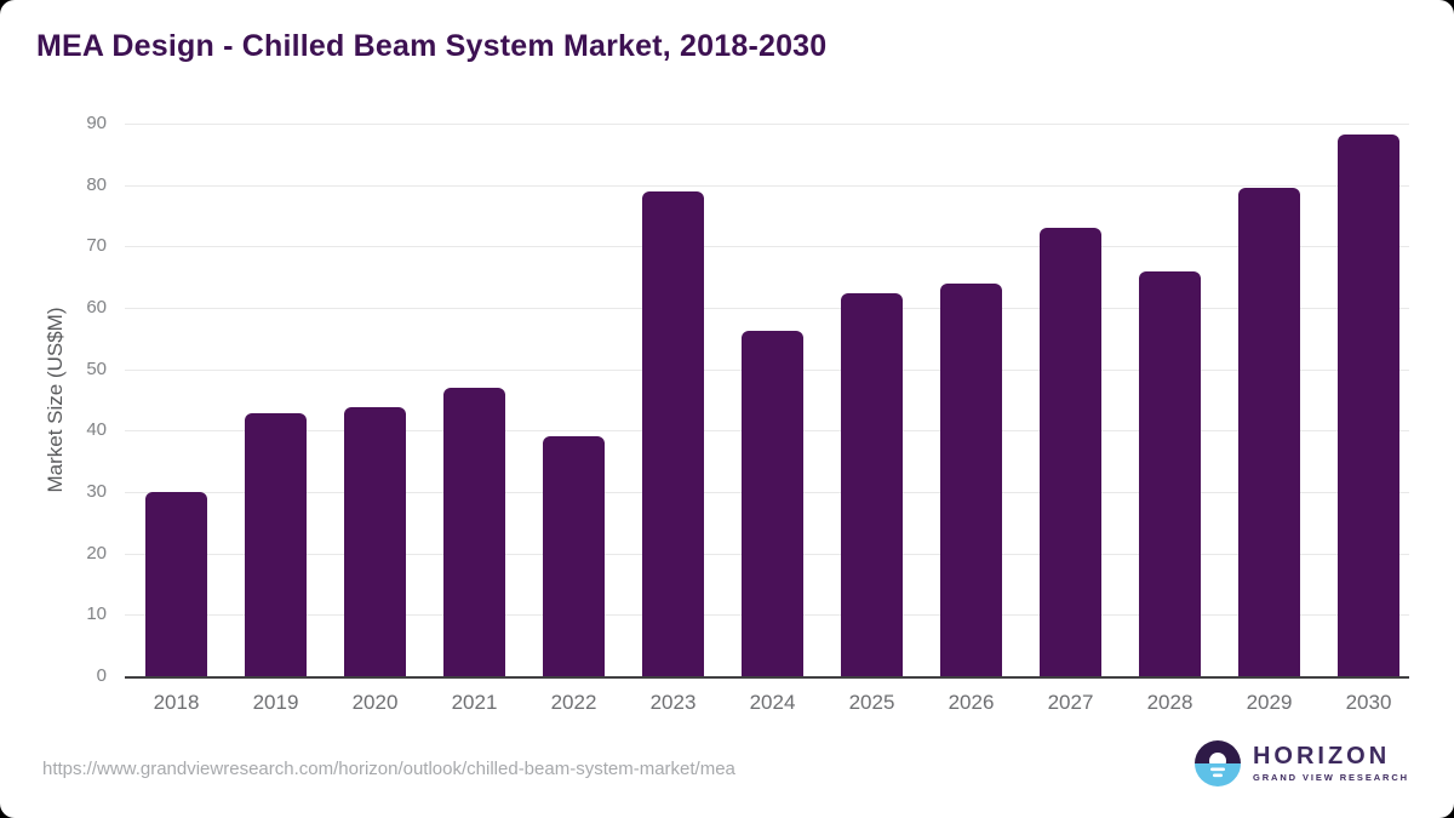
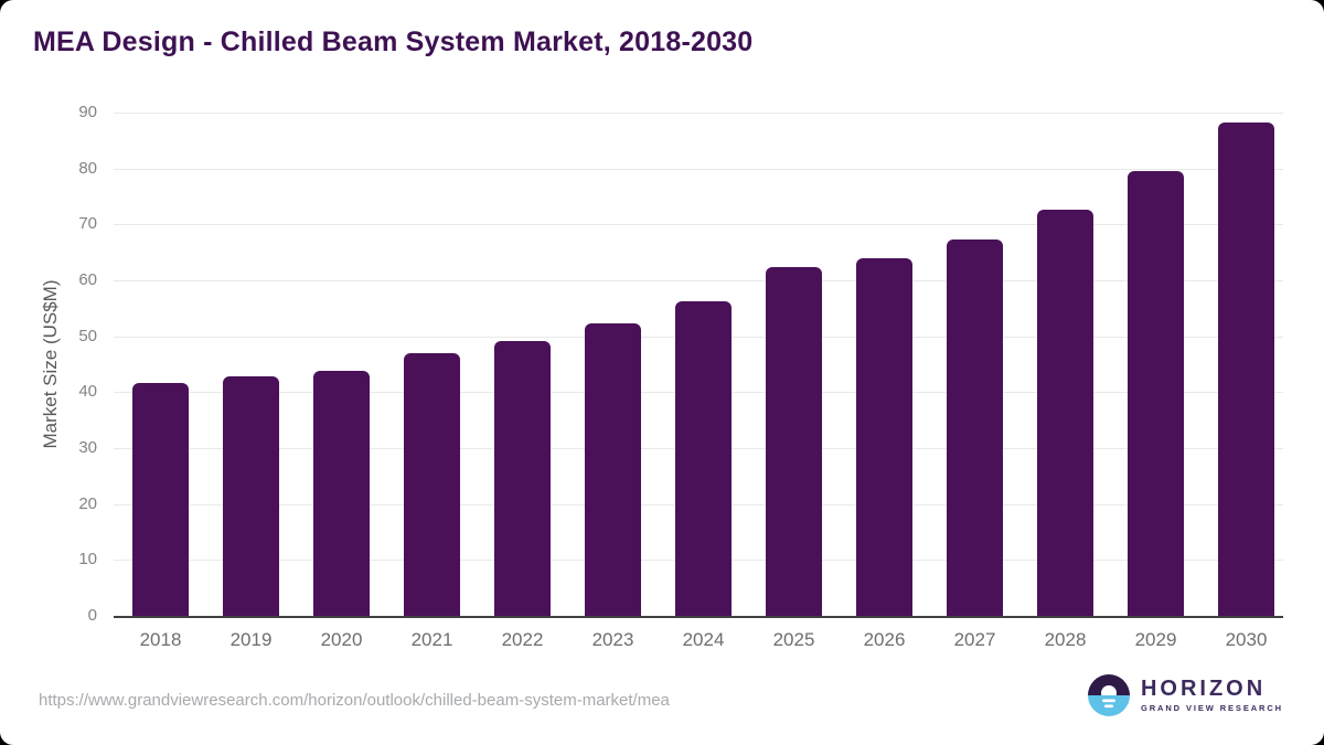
2018: 30 -> 42
2022: 39 -> 49
2023: 79 -> 52
2027: 73 -> 67
2028: 66 -> 73
